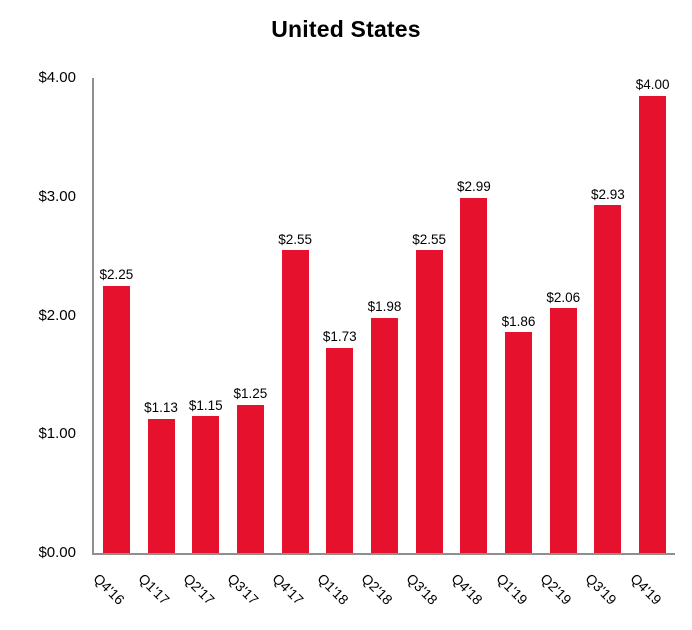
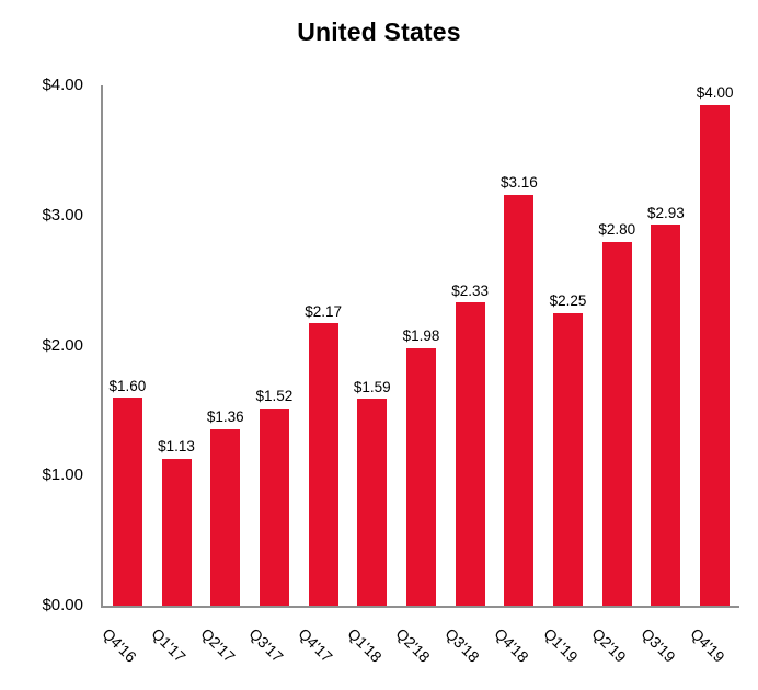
Q4'16: $2.25 -> $1.60
Q2'17: $1.15 -> $1.36
Q3'17: $1.25 -> $1.52
Q4'17: $2.55 -> $2.17
Q1'18: $1.73 -> $1.59
Q3'18: $2.55 -> $2.33
Q4'18: $2.99 -> $3.16
Q1'19: $1.86 -> $2.25
Q2'19: $2.06 -> $2.80
